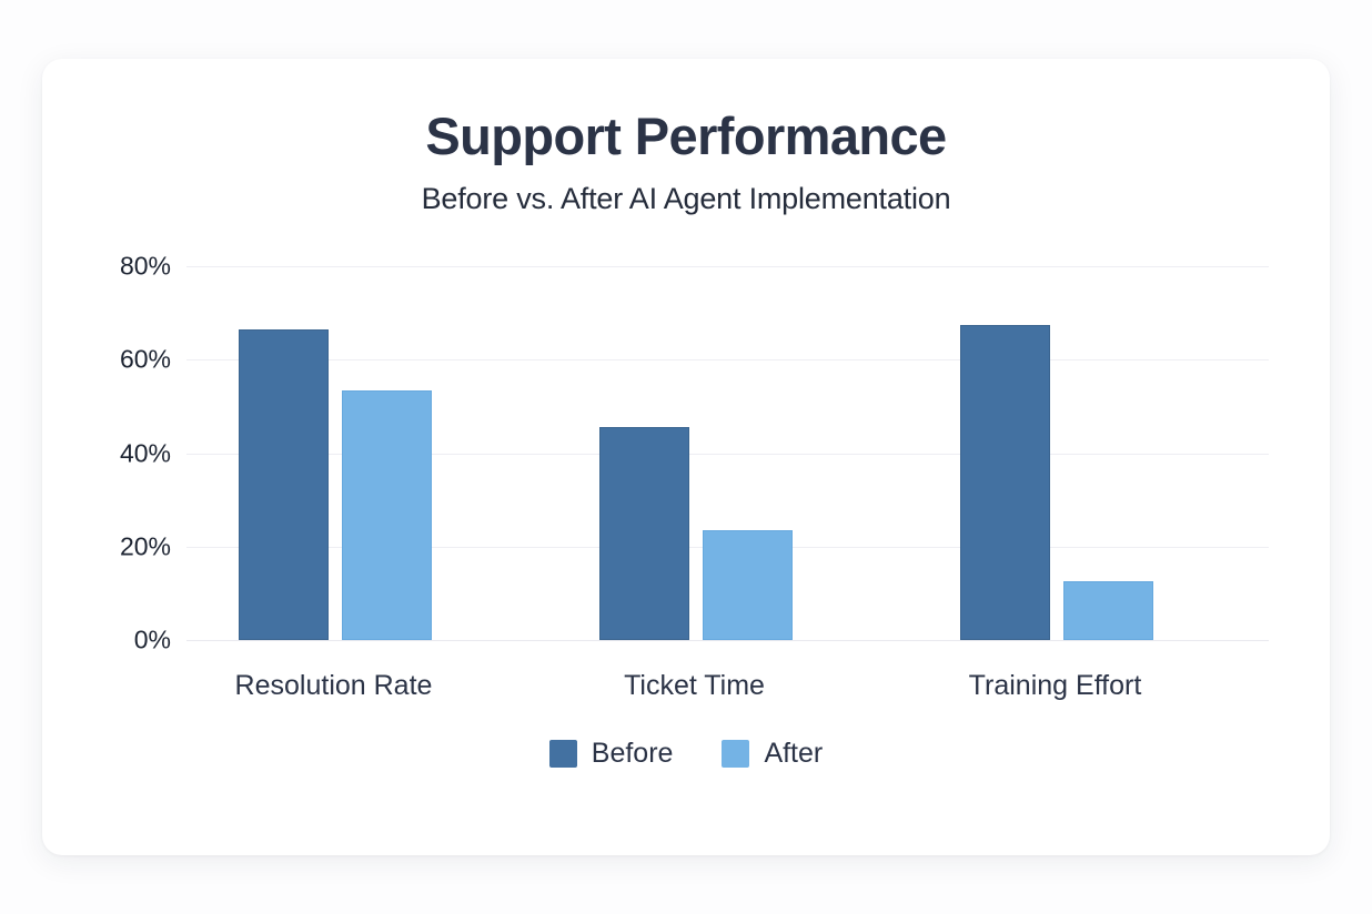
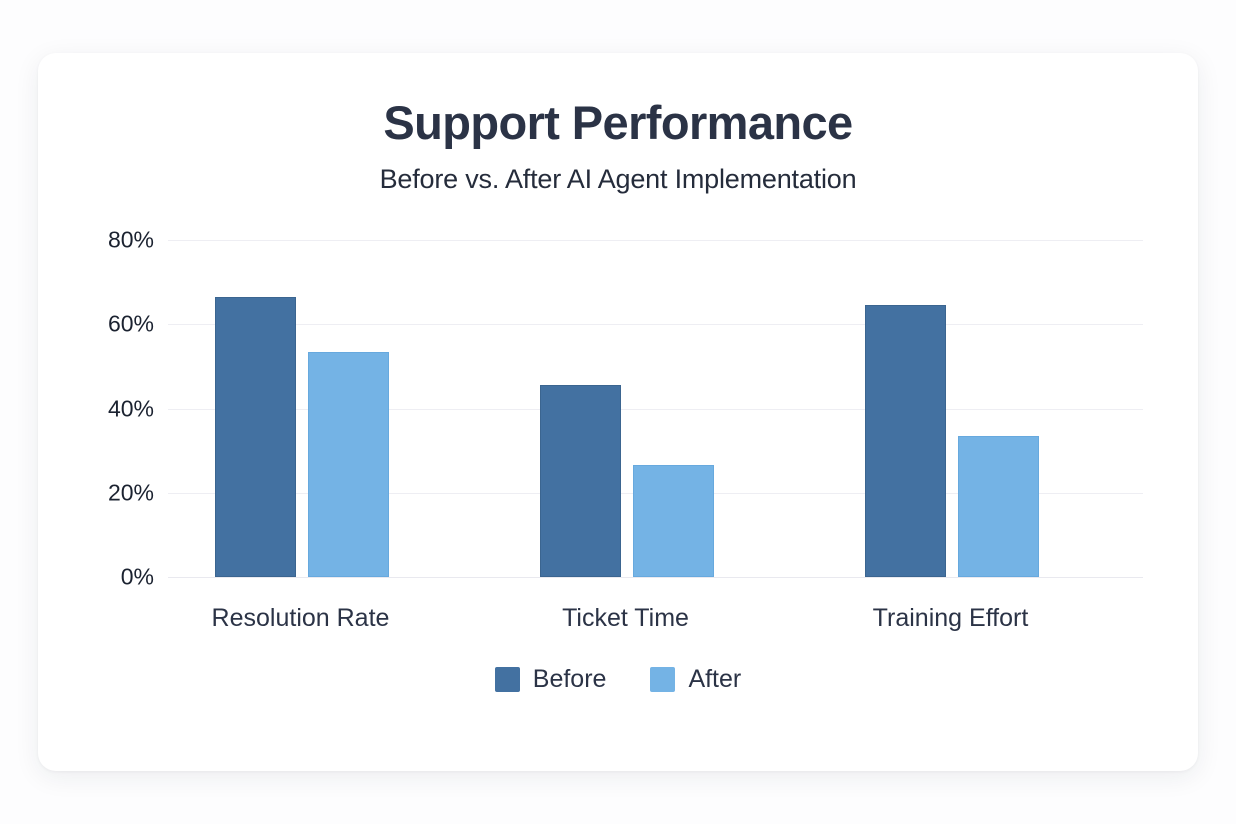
After/Ticket Time: 23% -> 26%
Before/Training Effort: 67% -> 64%
After/Training Effort: 12% -> 33%
